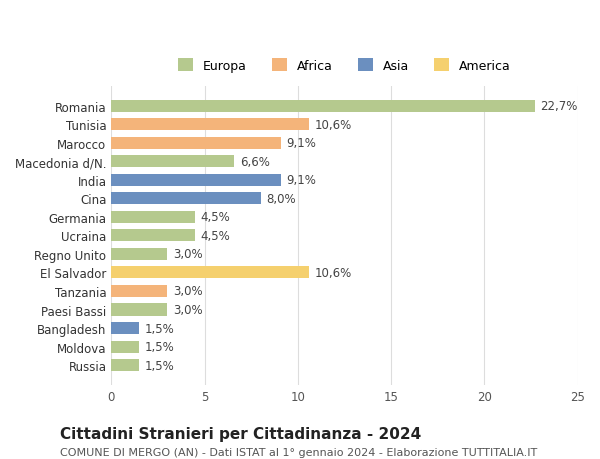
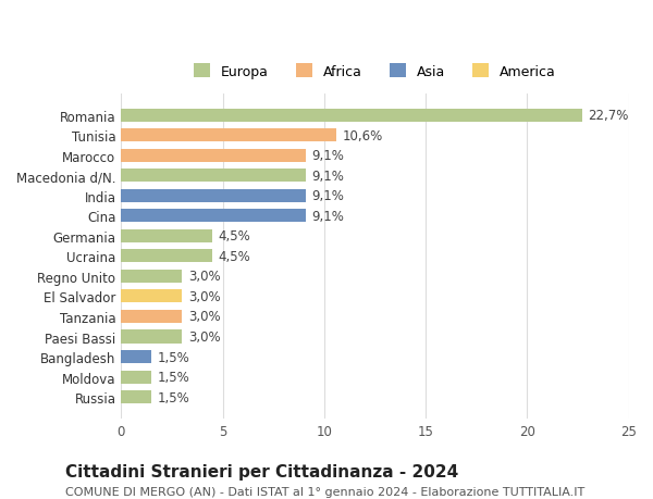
Macedonia d/N.: 6,6% -> 9,1%
Cina: 8,0% -> 9,1%
El Salvador: 10,6% -> 3,0%
